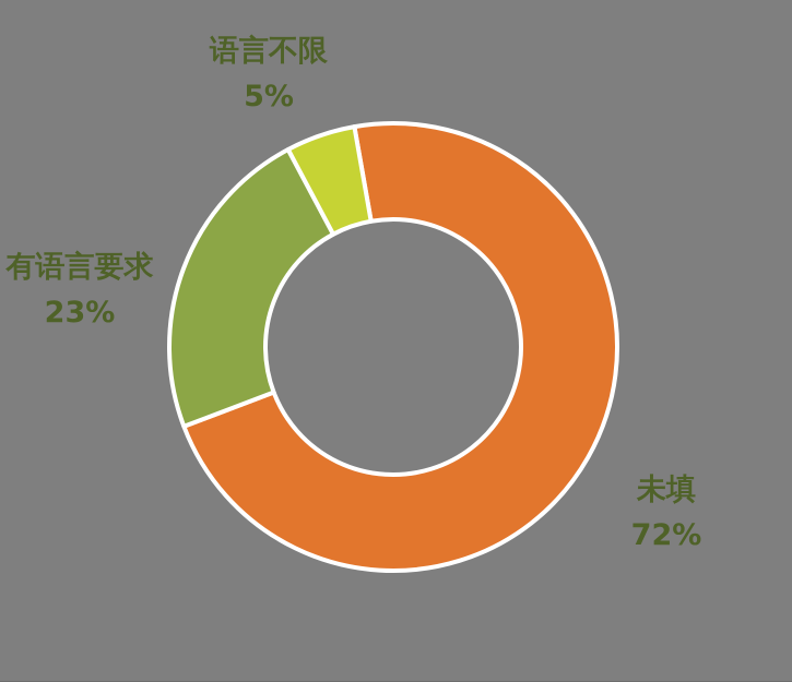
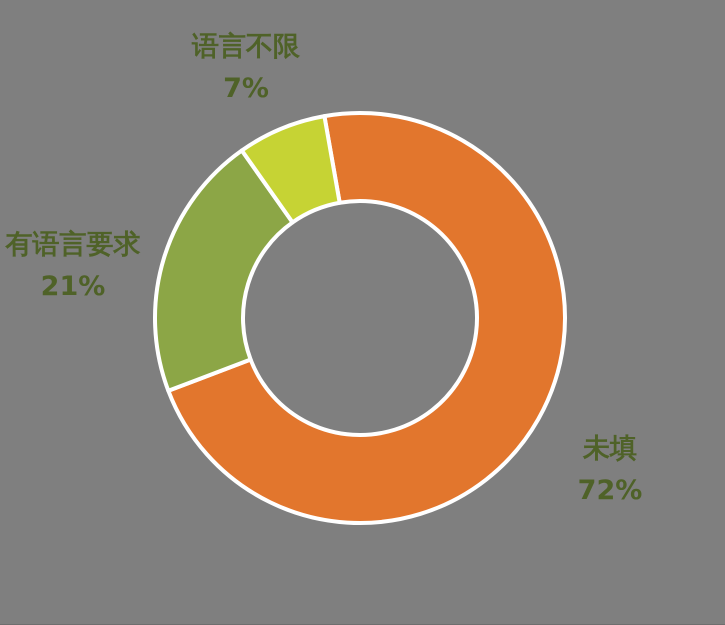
有语言要求: 23% -> 21%
语言不限: 5% -> 7%
